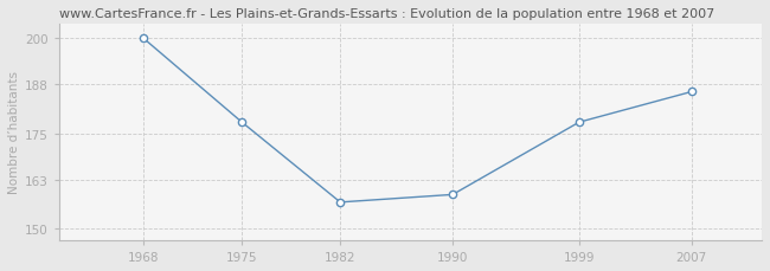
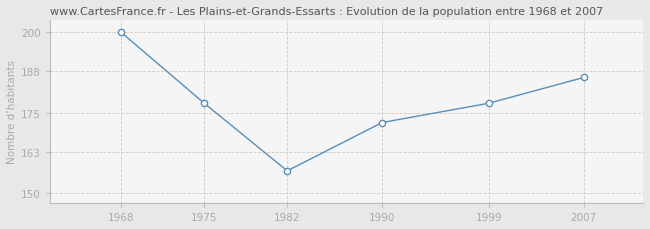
1990: 159 -> 172
